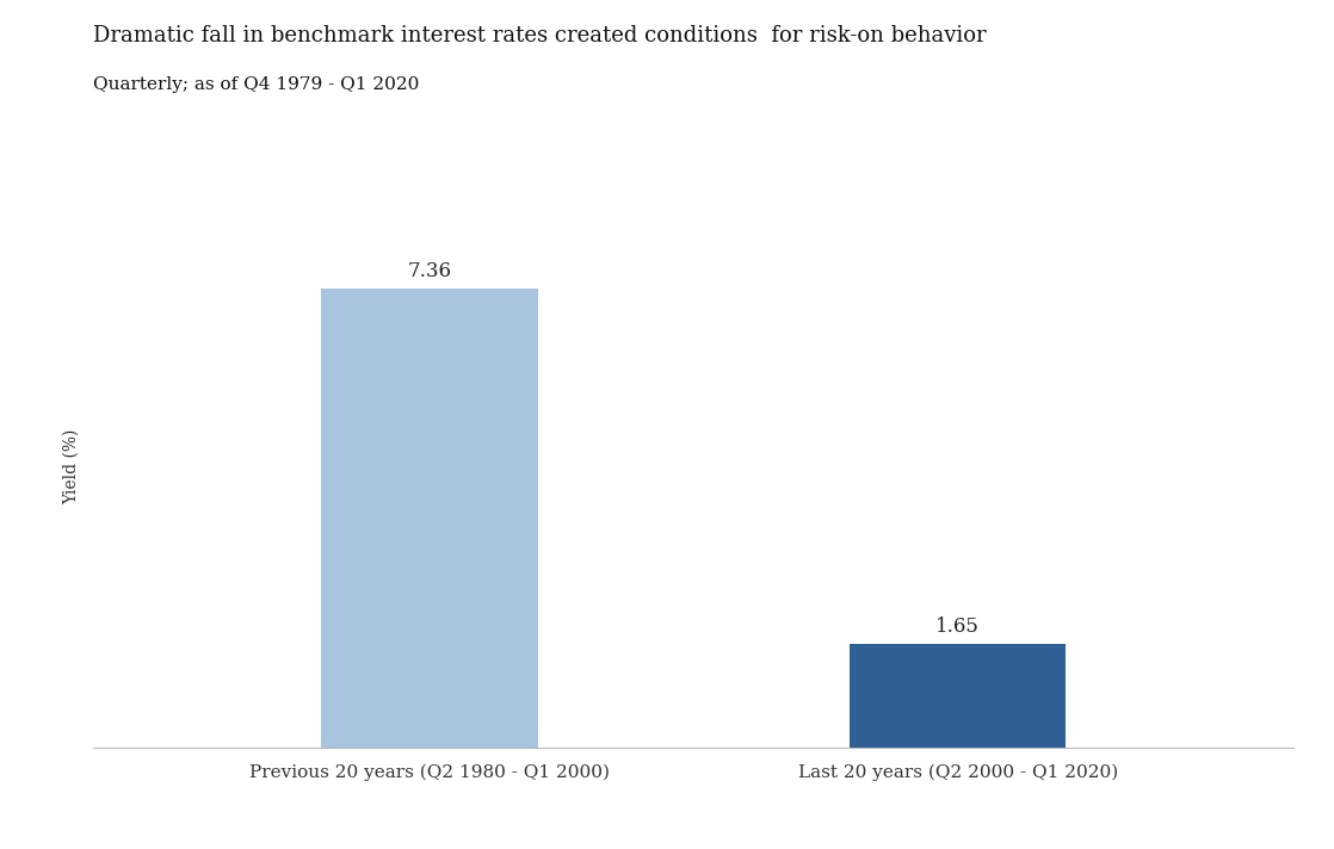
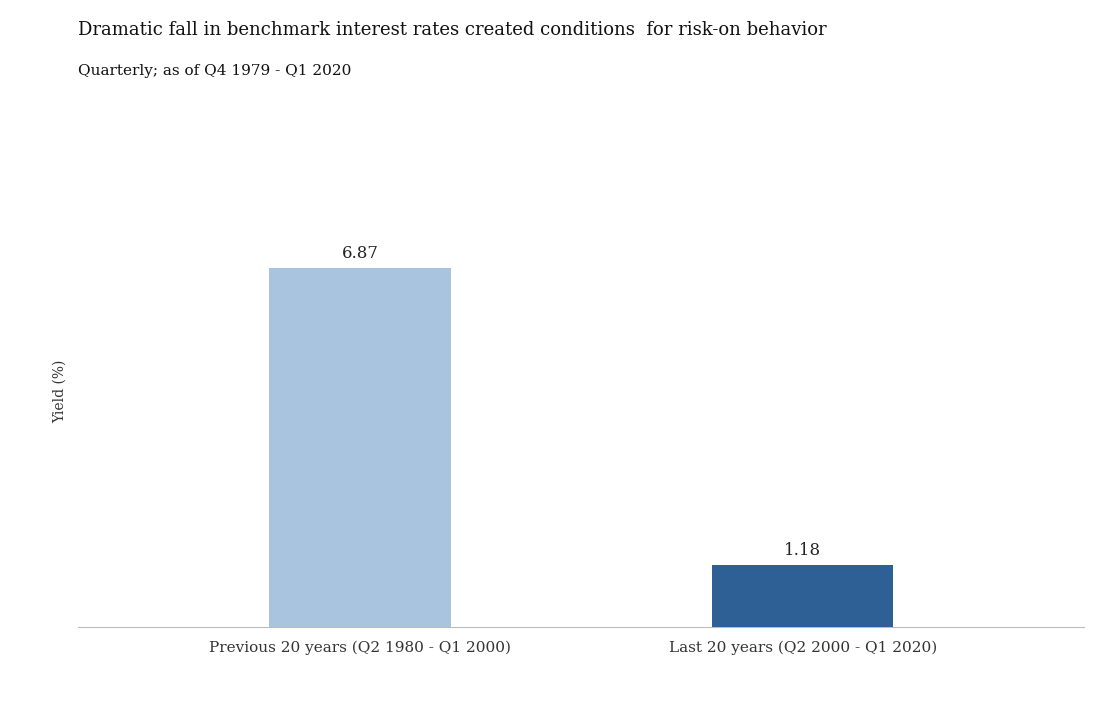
Previous 20 years (Q2 1980 - Q1 2000): 7.36 -> 6.87
Last 20 years (Q2 2000 - Q1 2020): 1.65 -> 1.18
